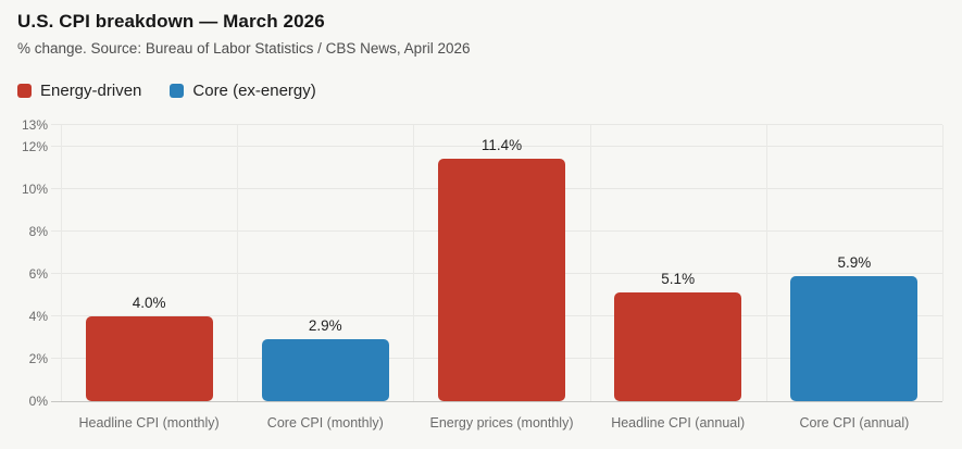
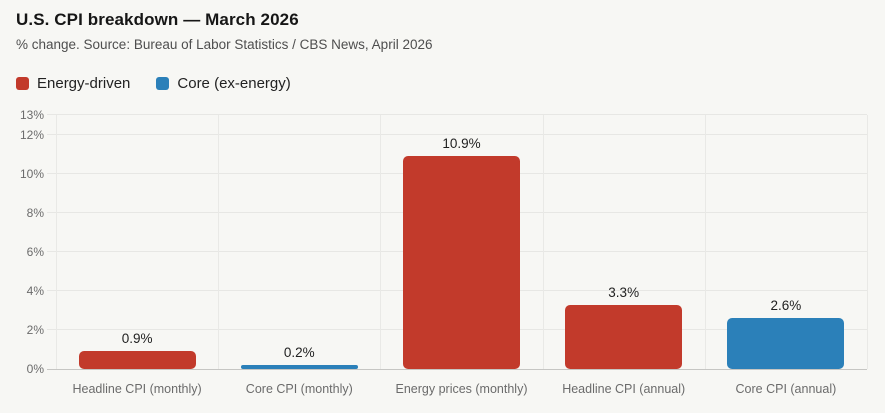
Headline CPI (monthly): 4.0% -> 0.9%
Core CPI (monthly): 2.9% -> 0.2%
Energy prices (monthly): 11.4% -> 10.9%
Headline CPI (annual): 5.1% -> 3.3%
Core CPI (annual): 5.9% -> 2.6%
